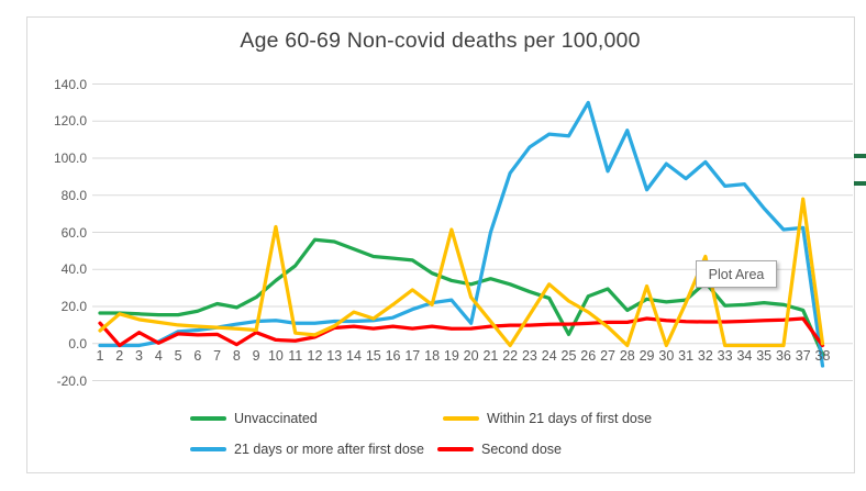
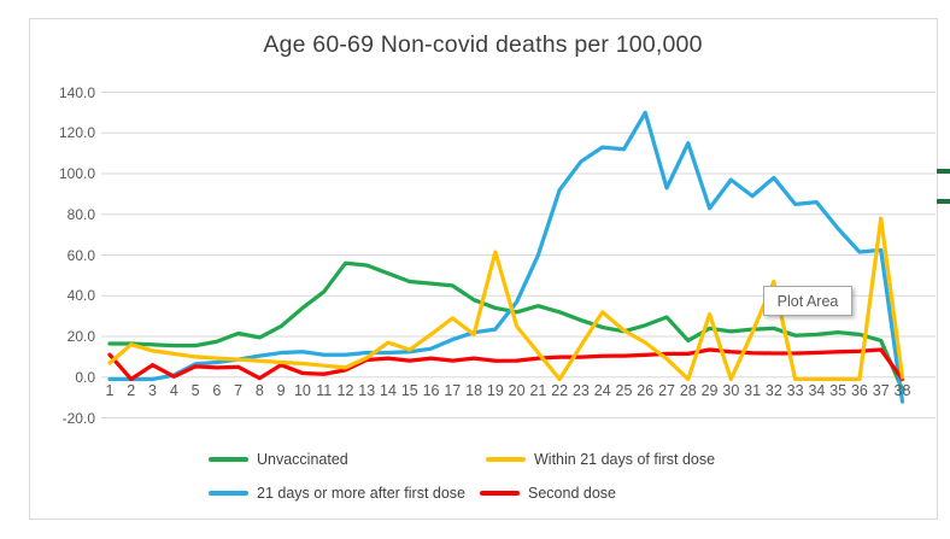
Within 21 days of first dose/10: 63 -> 7
21 days or more after first dose/20: 11 -> 37
Unvaccinated/25: 5 -> 22
Unvaccinated/32: 33 -> 24
